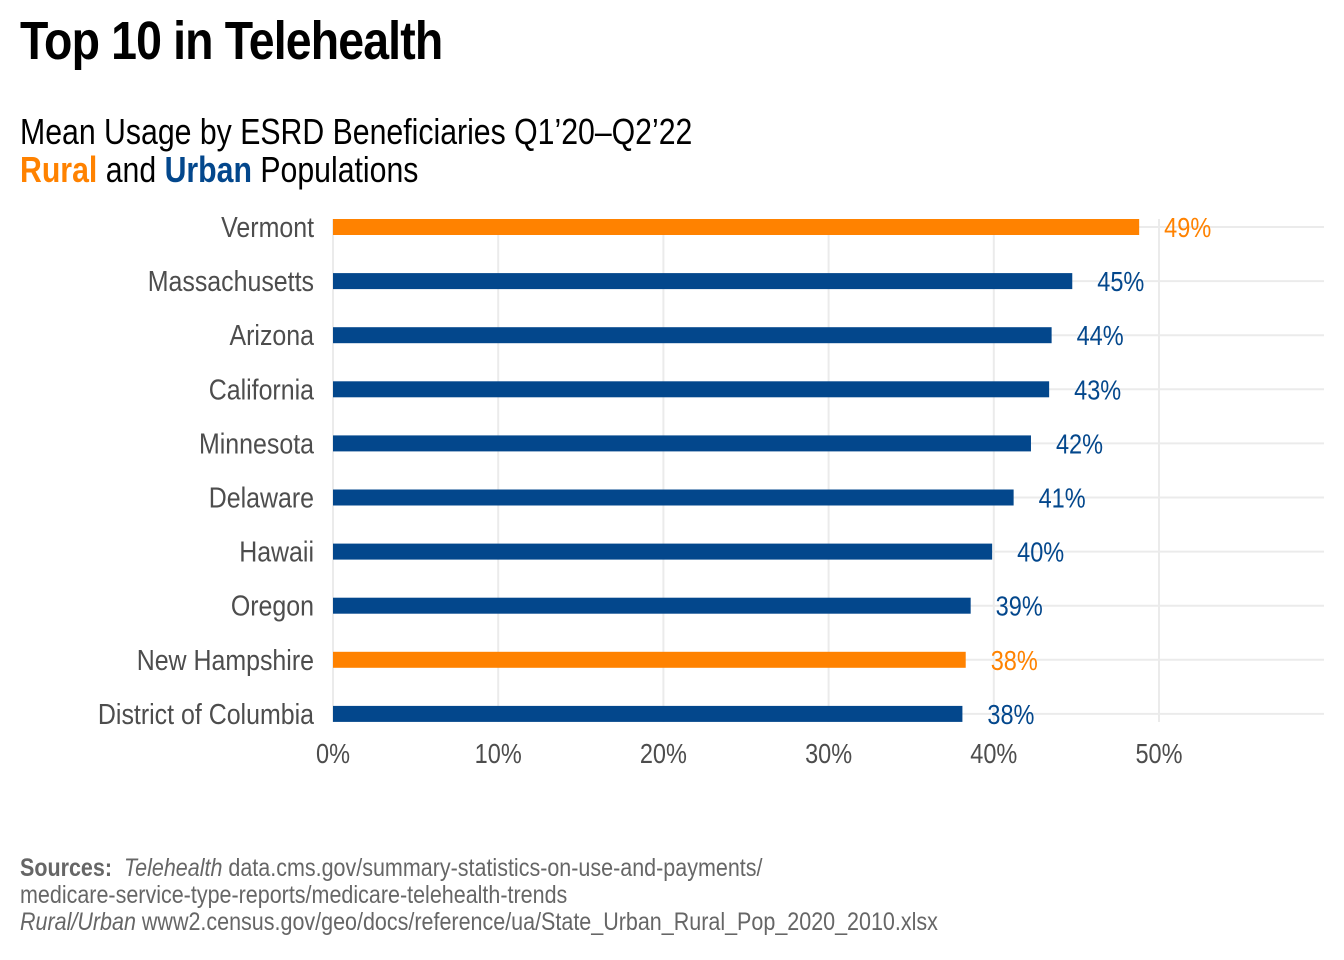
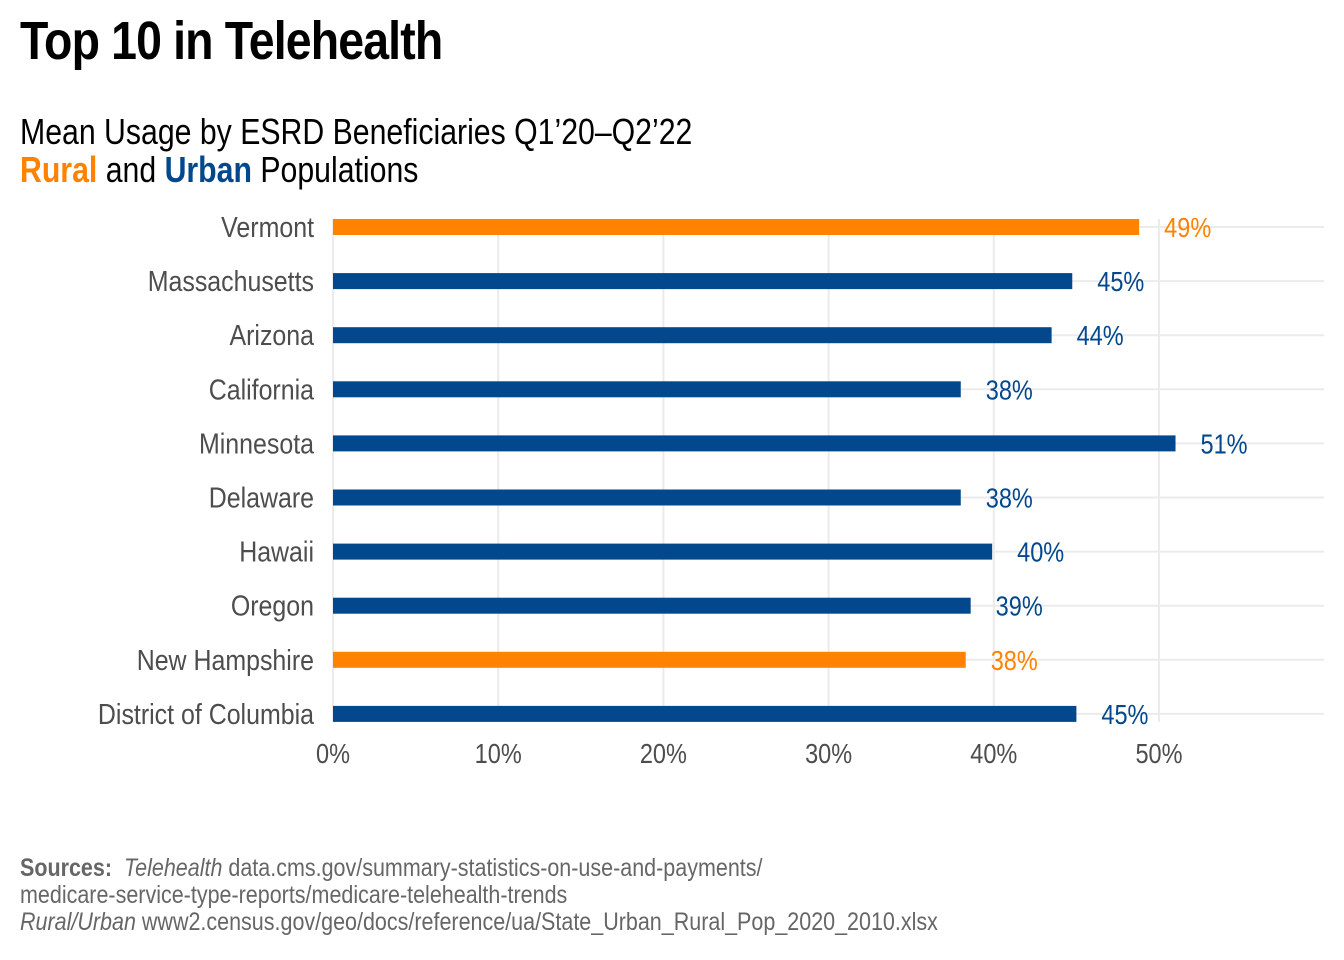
California: 43% -> 38%
Minnesota: 42% -> 51%
Delaware: 41% -> 38%
District of Columbia: 38% -> 45%
